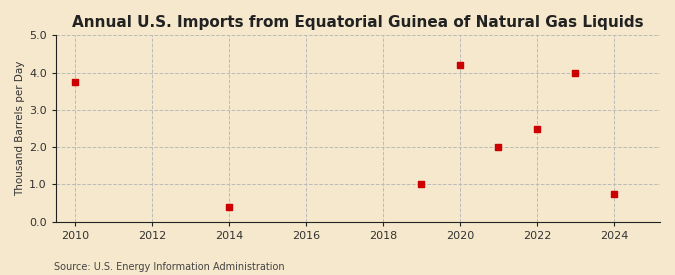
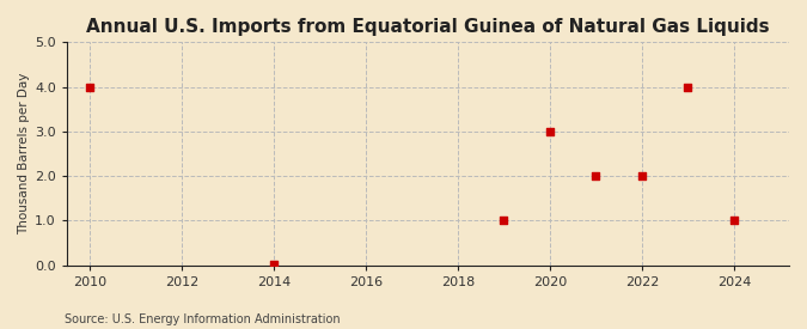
2010: 3.75 -> 4.00
2014: 0.40 -> 0.03
2020: 4.20 -> 3.00
2022: 2.50 -> 2.00
2024: 0.75 -> 1.00
